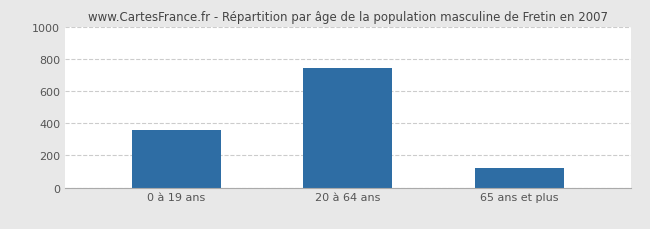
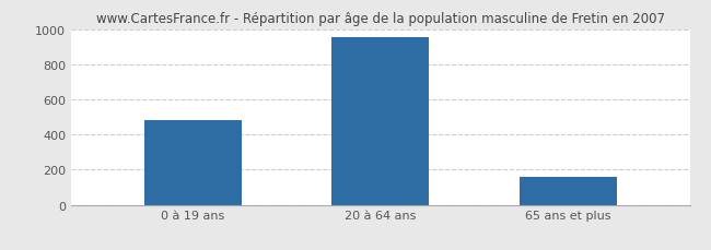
0 à 19 ans: 360 -> 480
20 à 64 ans: 740 -> 960
65 ans et plus: 120 -> 160
